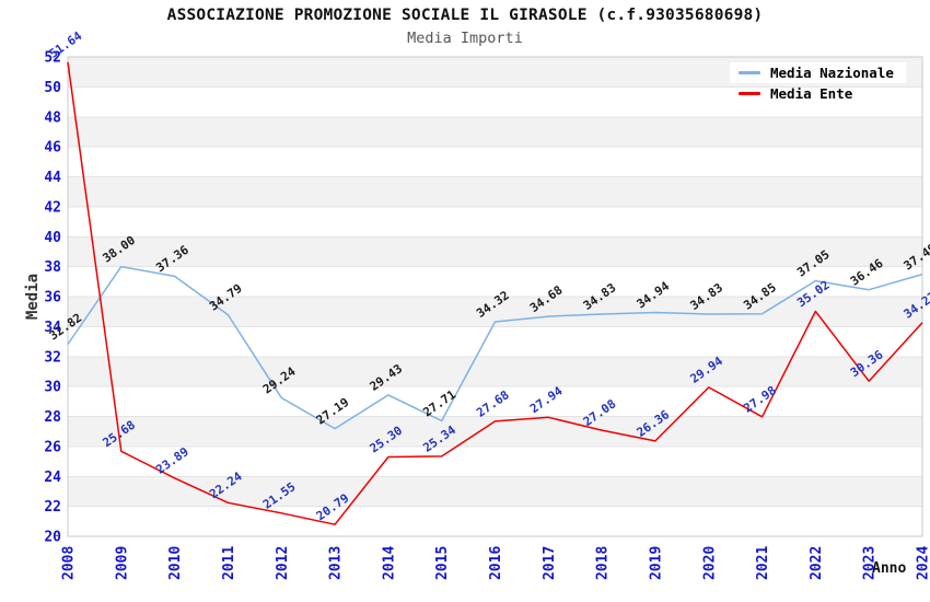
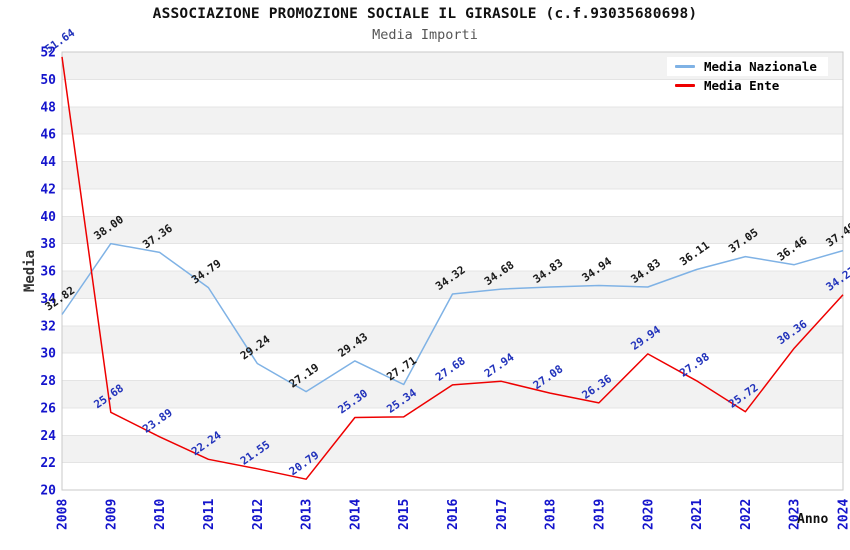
Media Nazionale/2021: 34.85 -> 36.11
Media Ente/2022: 35.02 -> 25.72
